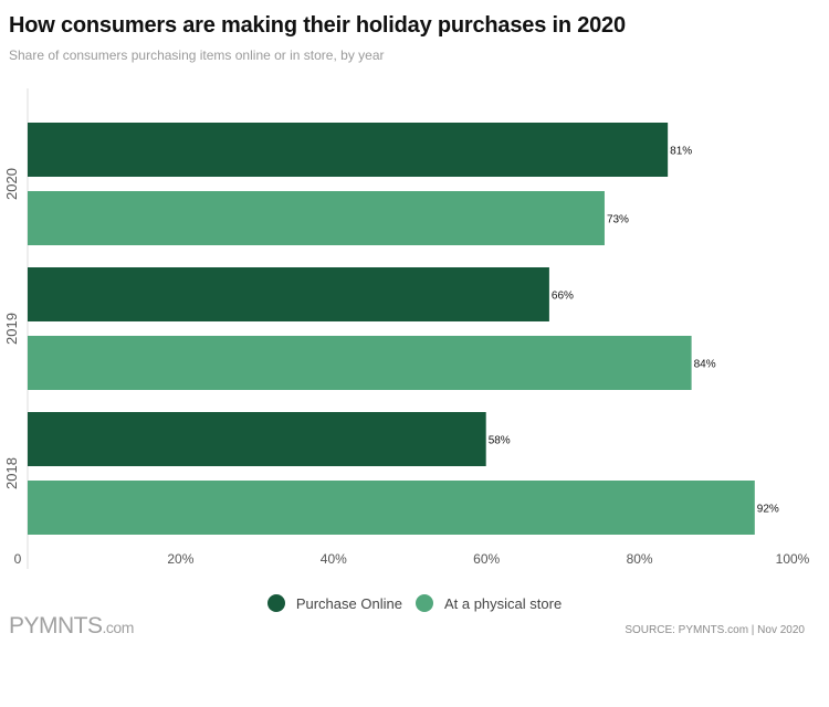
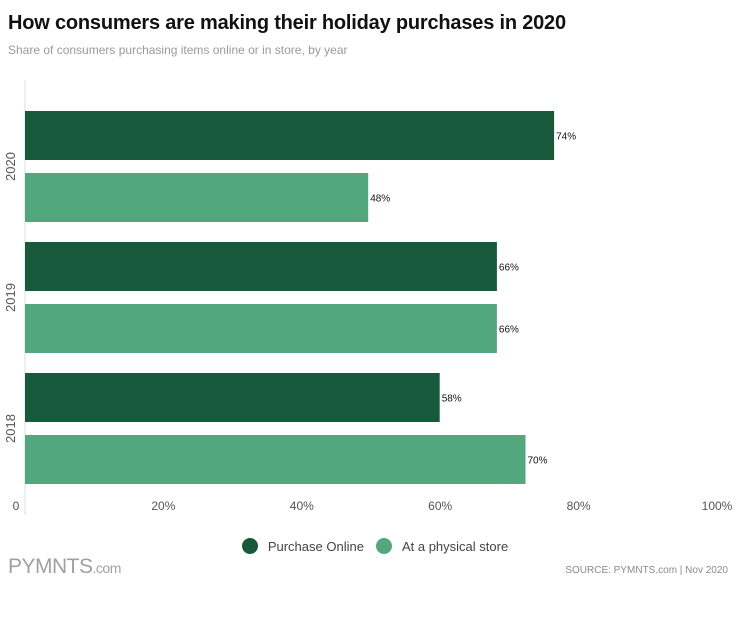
Purchase Online/2020: 81% -> 74%
At a physical store/2020: 73% -> 48%
At a physical store/2019: 84% -> 66%
At a physical store/2018: 92% -> 70%
